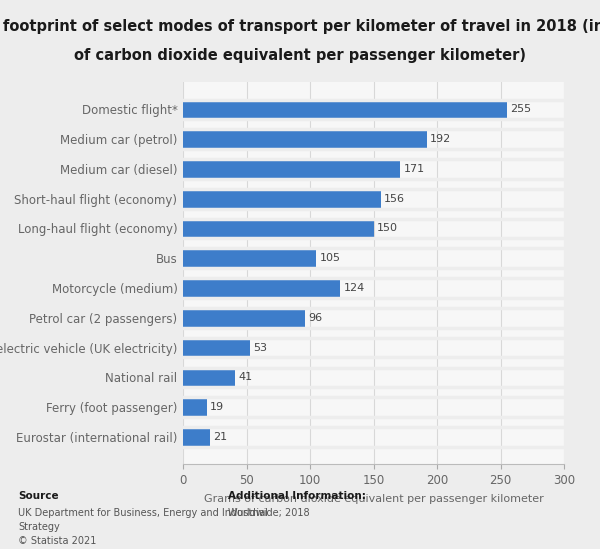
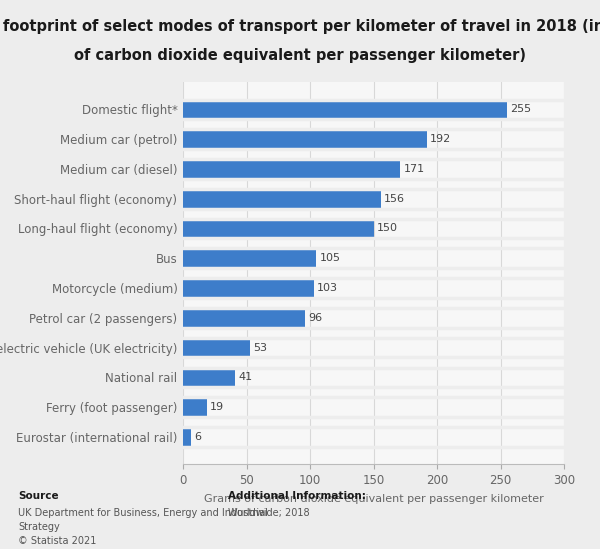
Motorcycle (medium): 124 -> 103
Eurostar (international rail): 21 -> 6
